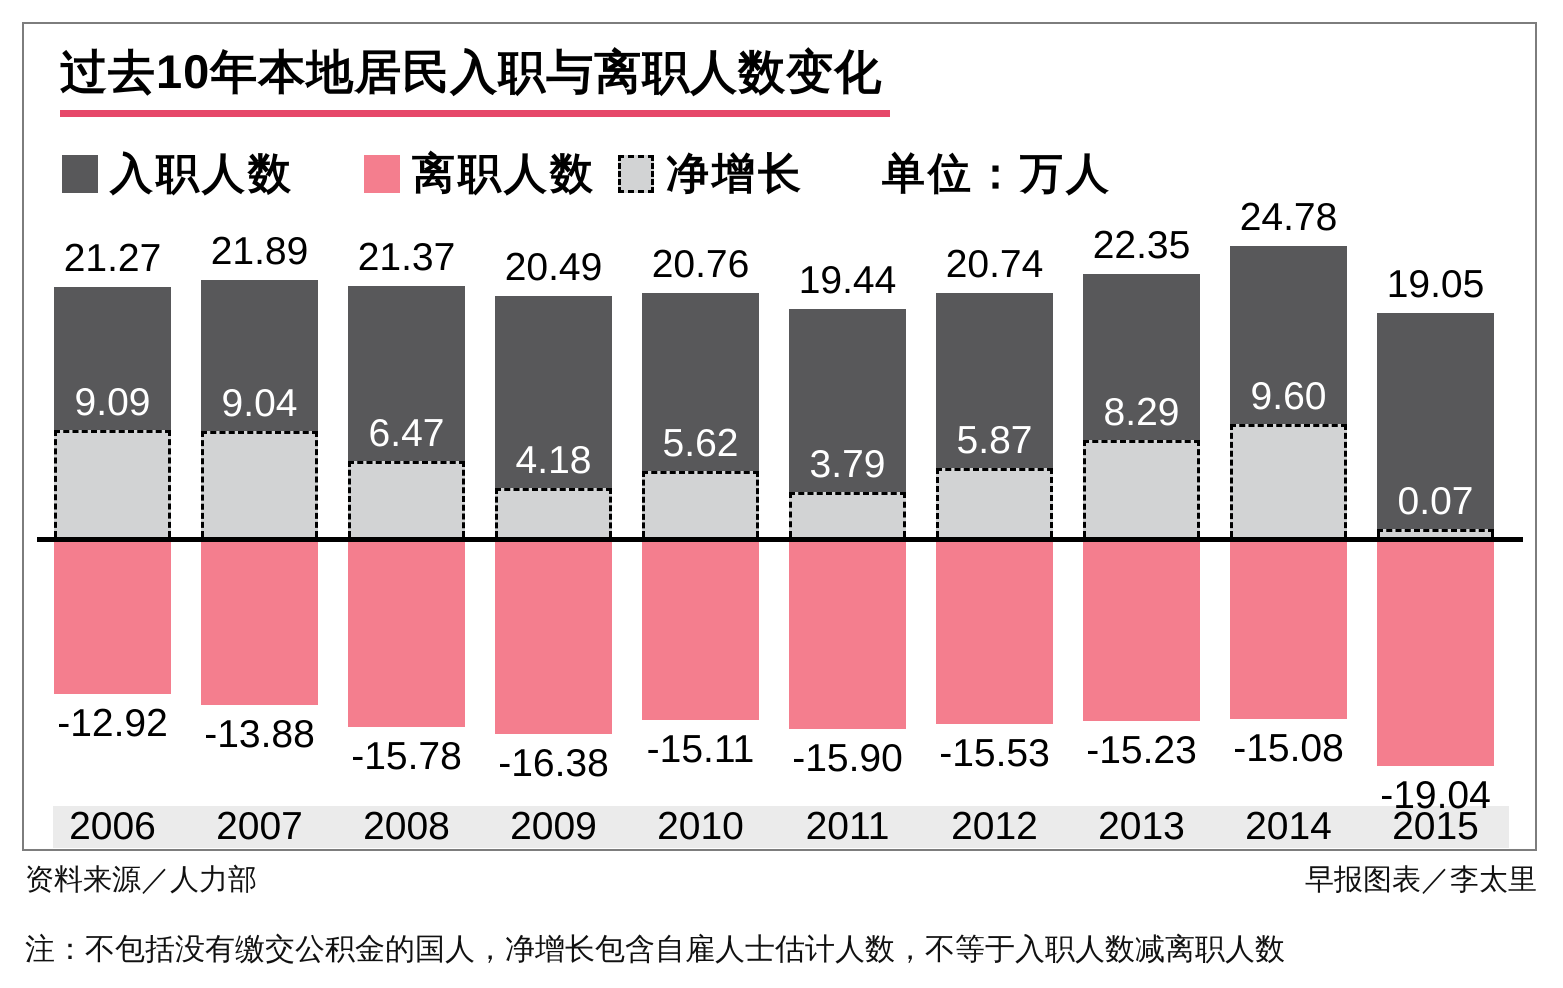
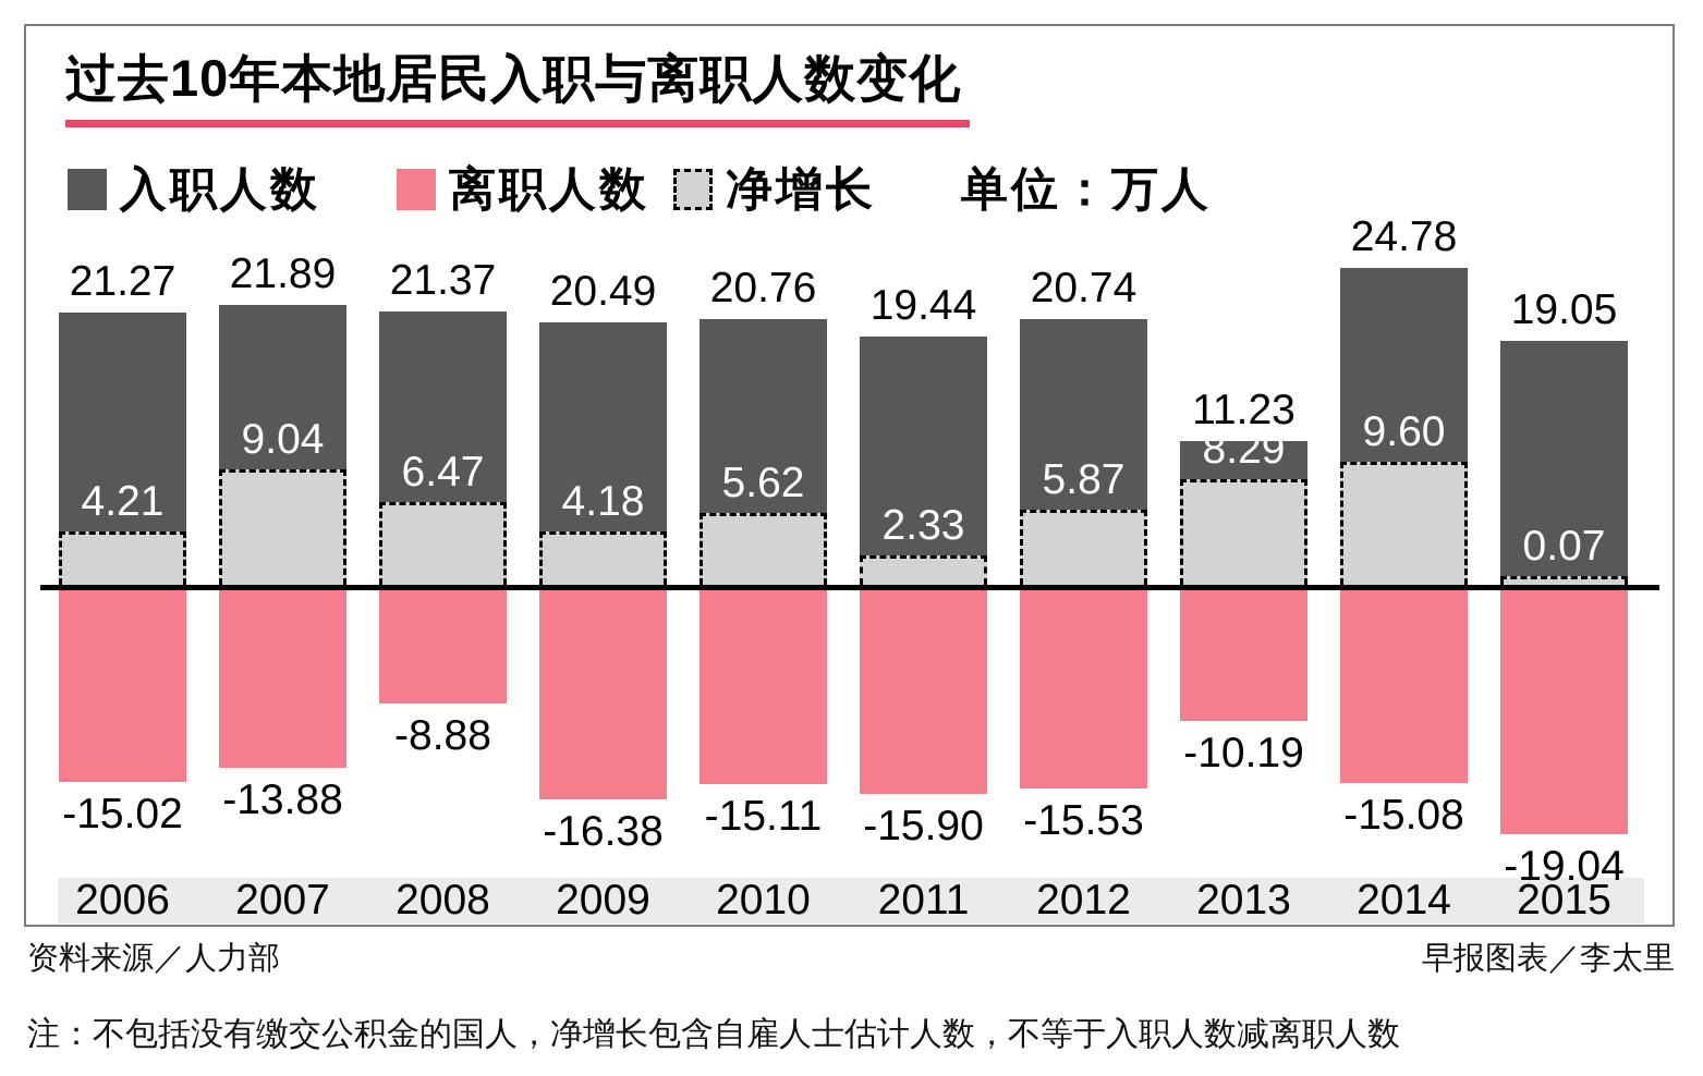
净增长/2006: 9.09 -> 4.21
离职人数/2006: -12.92 -> -15.02
离职人数/2008: -15.78 -> -8.88
净增长/2011: 3.79 -> 2.33
入职人数/2013: 22.35 -> 11.23
离职人数/2013: -15.23 -> -10.19
